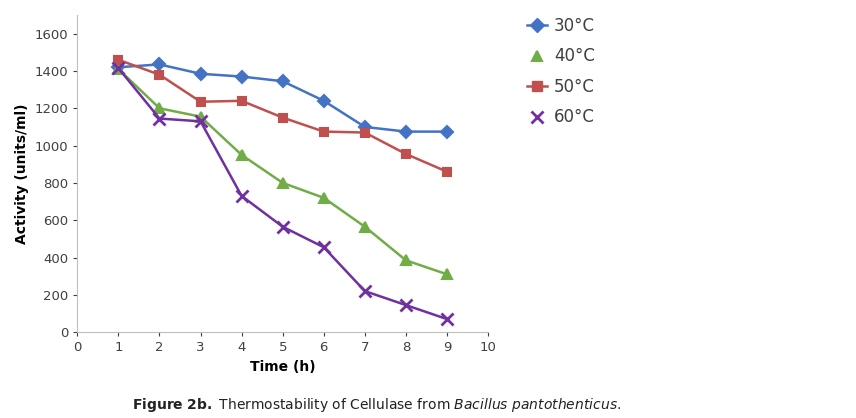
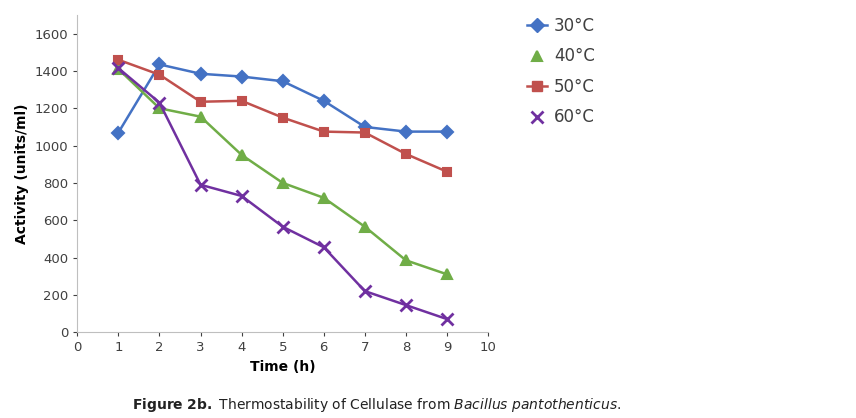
30°C/1: 1420 -> 1070
60°C/2: 1140 -> 1230
60°C/3: 1130 -> 790
